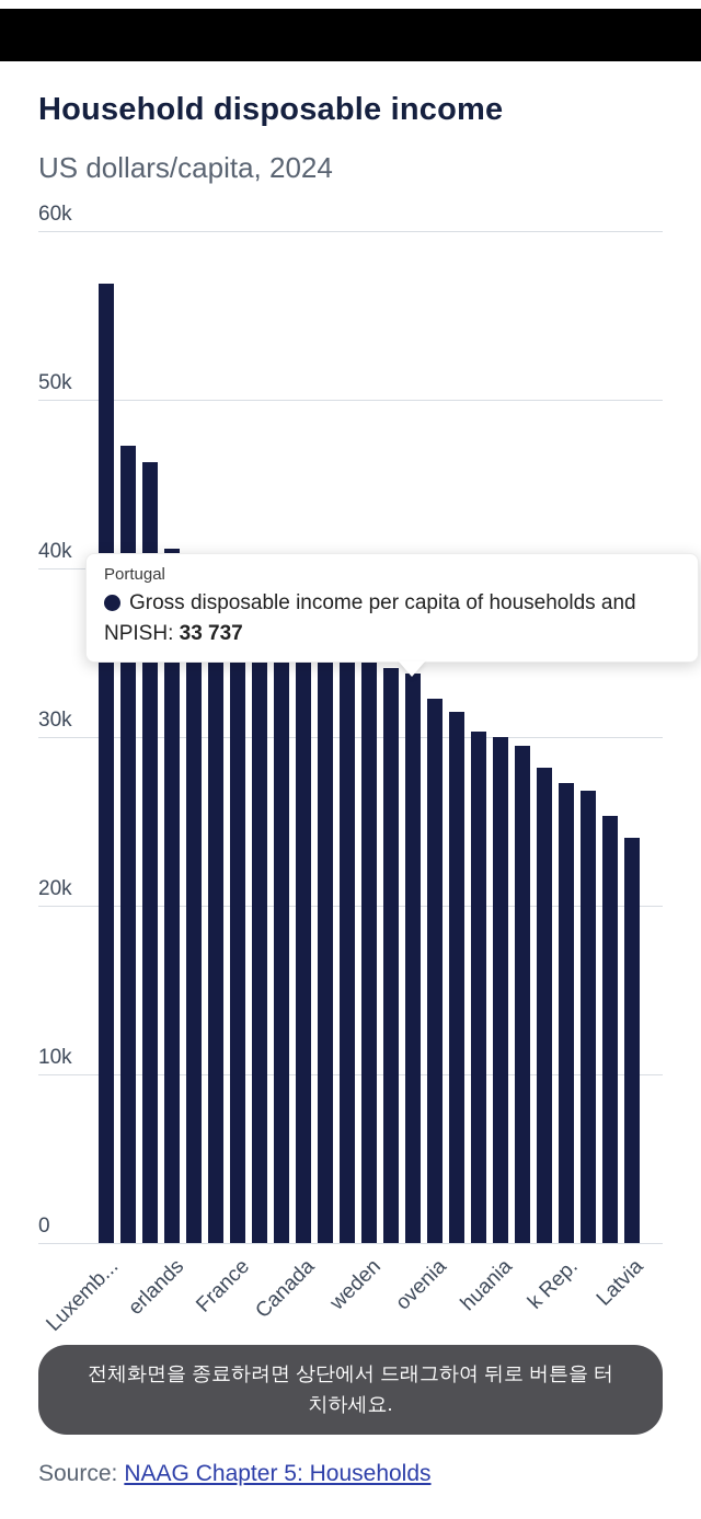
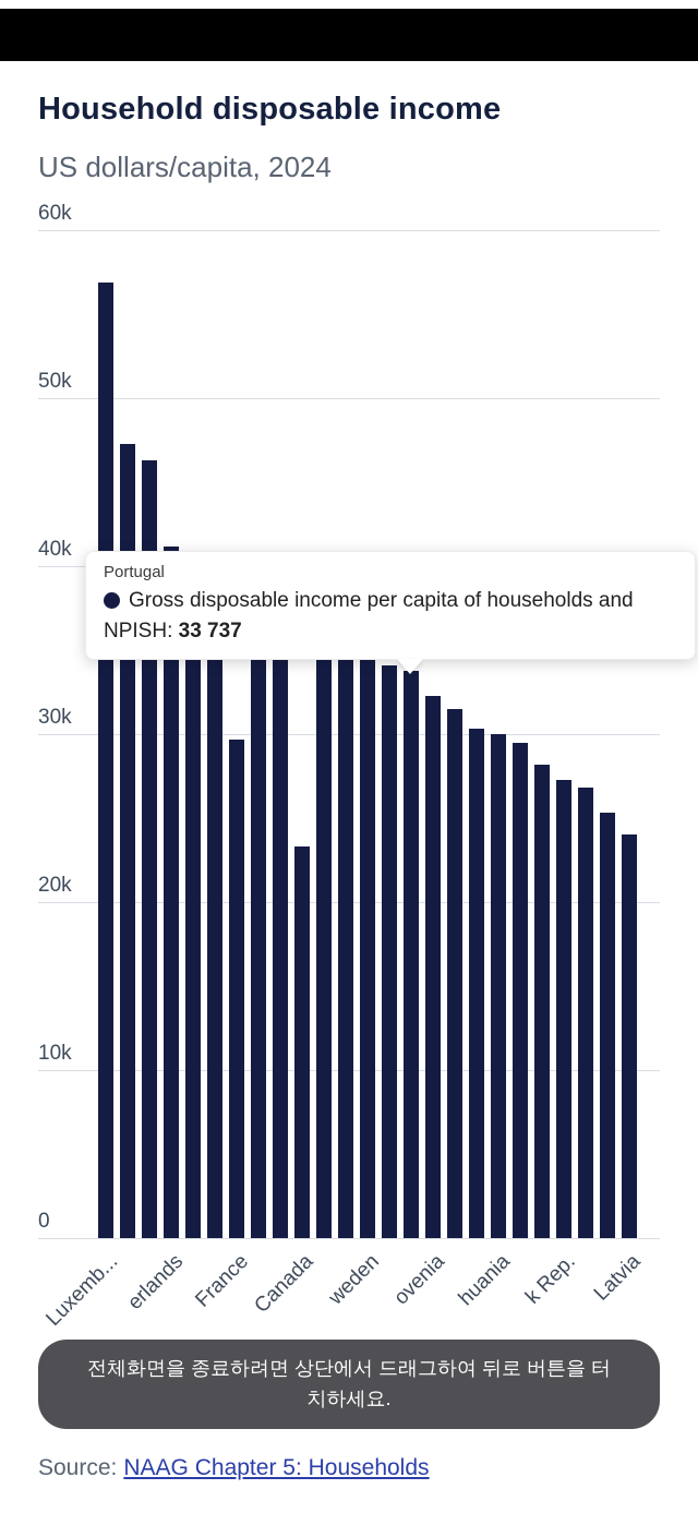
France: 38.9k -> 29.7k
Canada: 36.5k -> 23.3k
